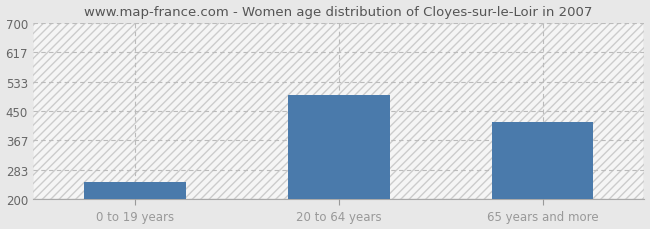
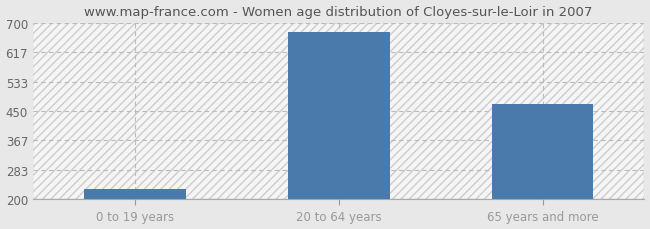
0 to 19 years: 250 -> 228
20 to 64 years: 495 -> 674
65 years and more: 420 -> 470
